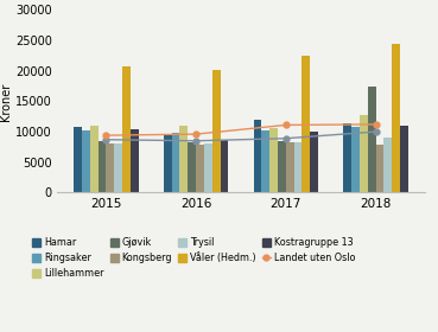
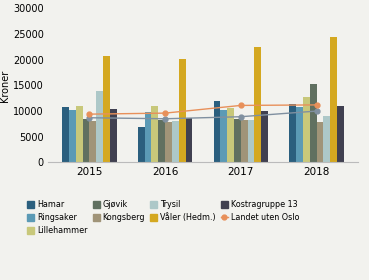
Trysil/2015: 8100 -> 14000
Hamar/2016: 9600 -> 6800
Gjøvik/2018: 17500 -> 15200
